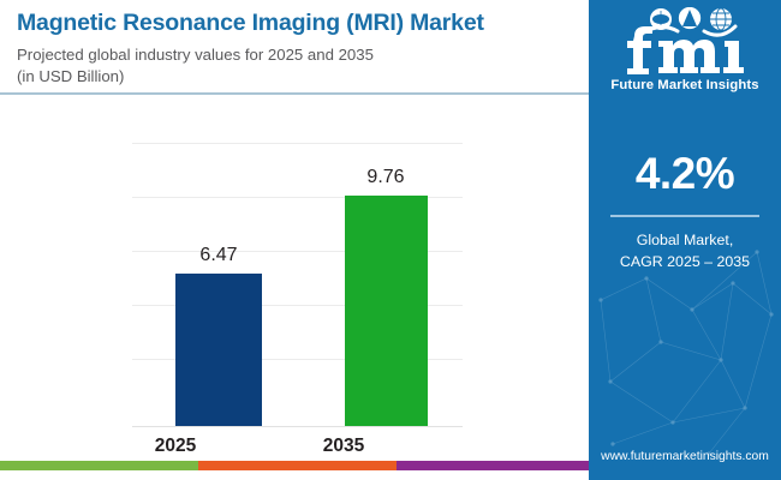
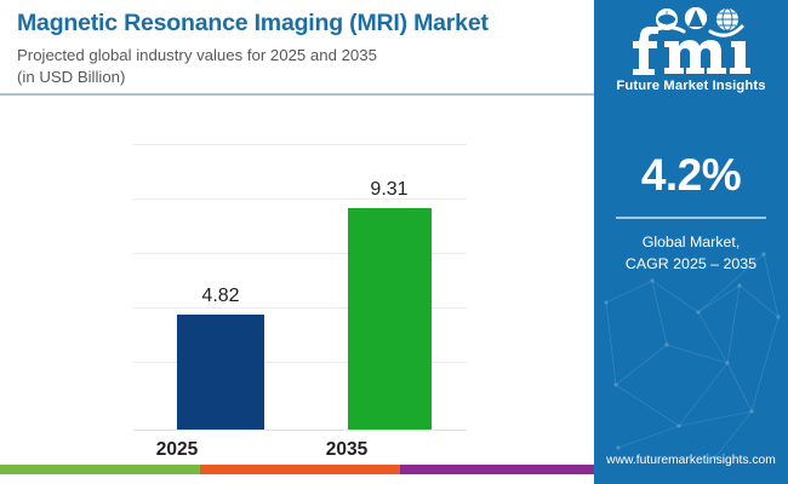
2025: 6.47 -> 4.82
2035: 9.76 -> 9.31
